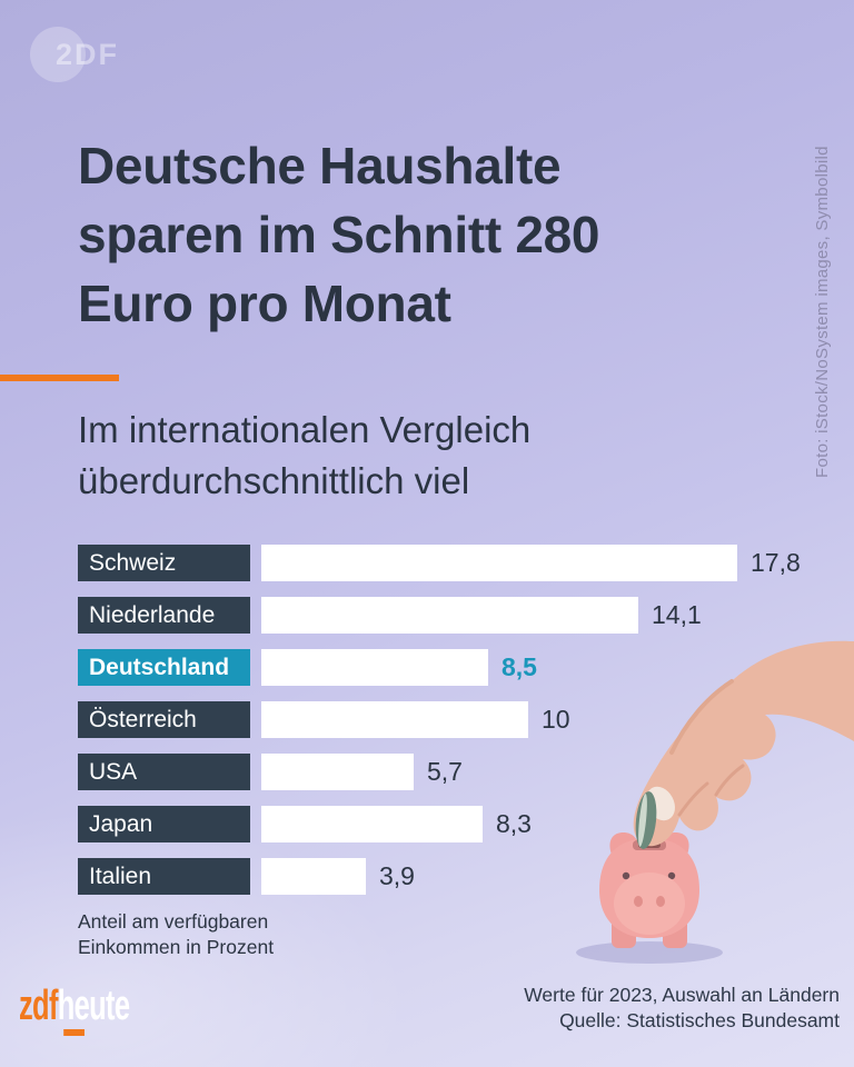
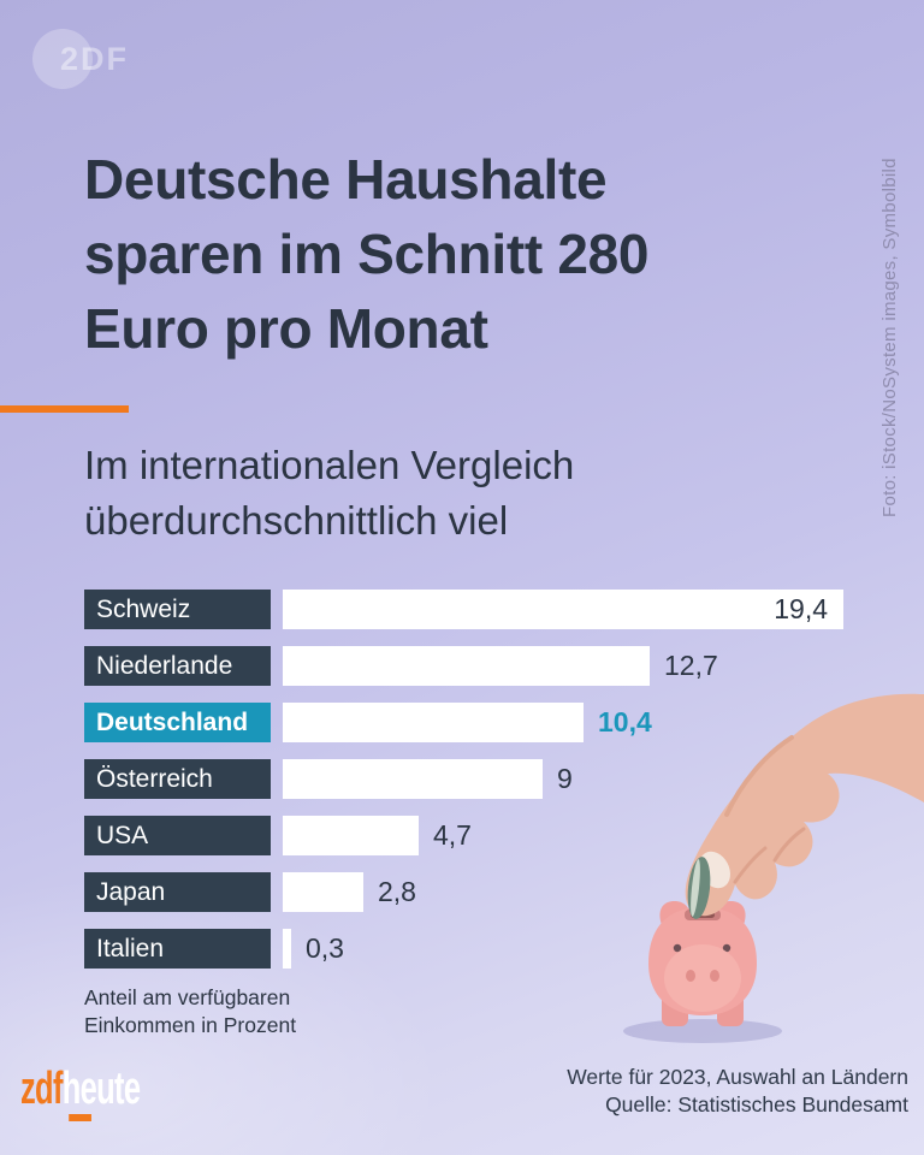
Schweiz: 17,8 -> 19,4
Niederlande: 14,1 -> 12,7
Deutschland: 8,5 -> 10,4
Österreich: 10 -> 9
USA: 5,7 -> 4,7
Japan: 8,3 -> 2,8
Italien: 3,9 -> 0,3
